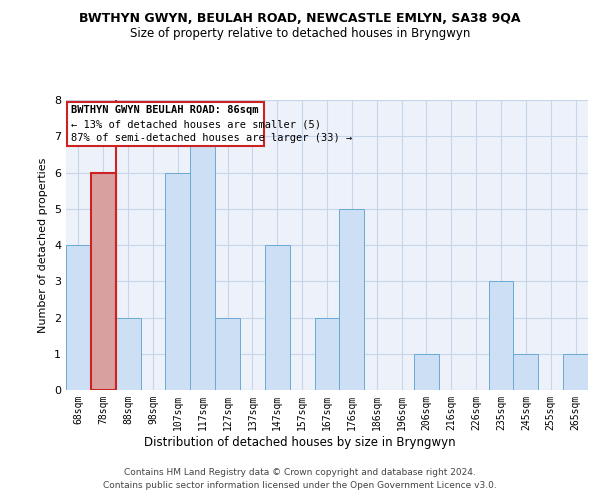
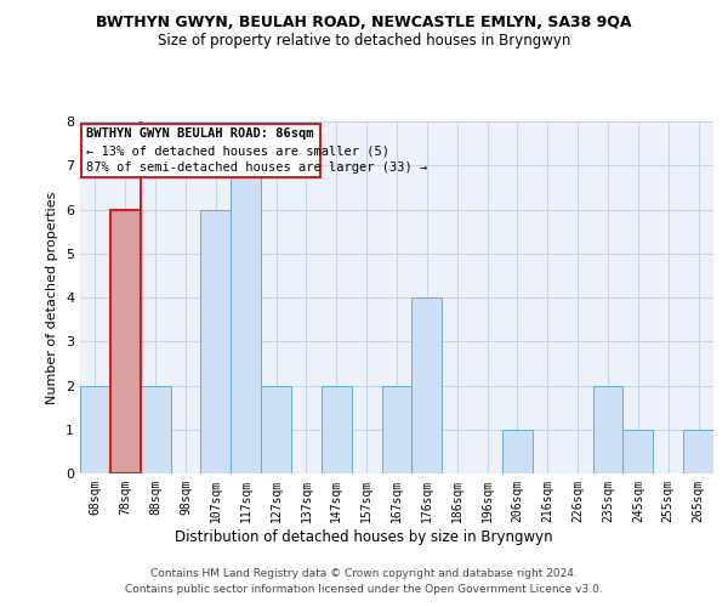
68sqm: 4 -> 2
147sqm: 4 -> 2
176sqm: 5 -> 4
235sqm: 3 -> 2
